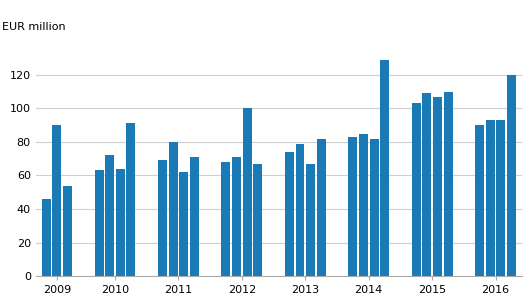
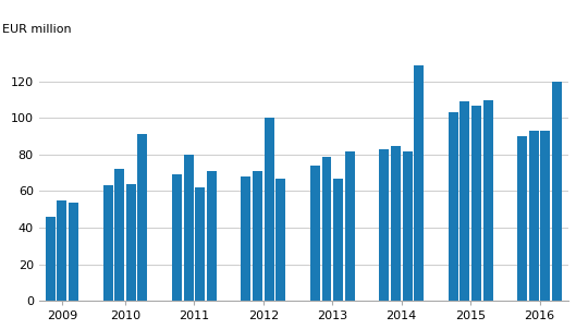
2009: 90 -> 55
